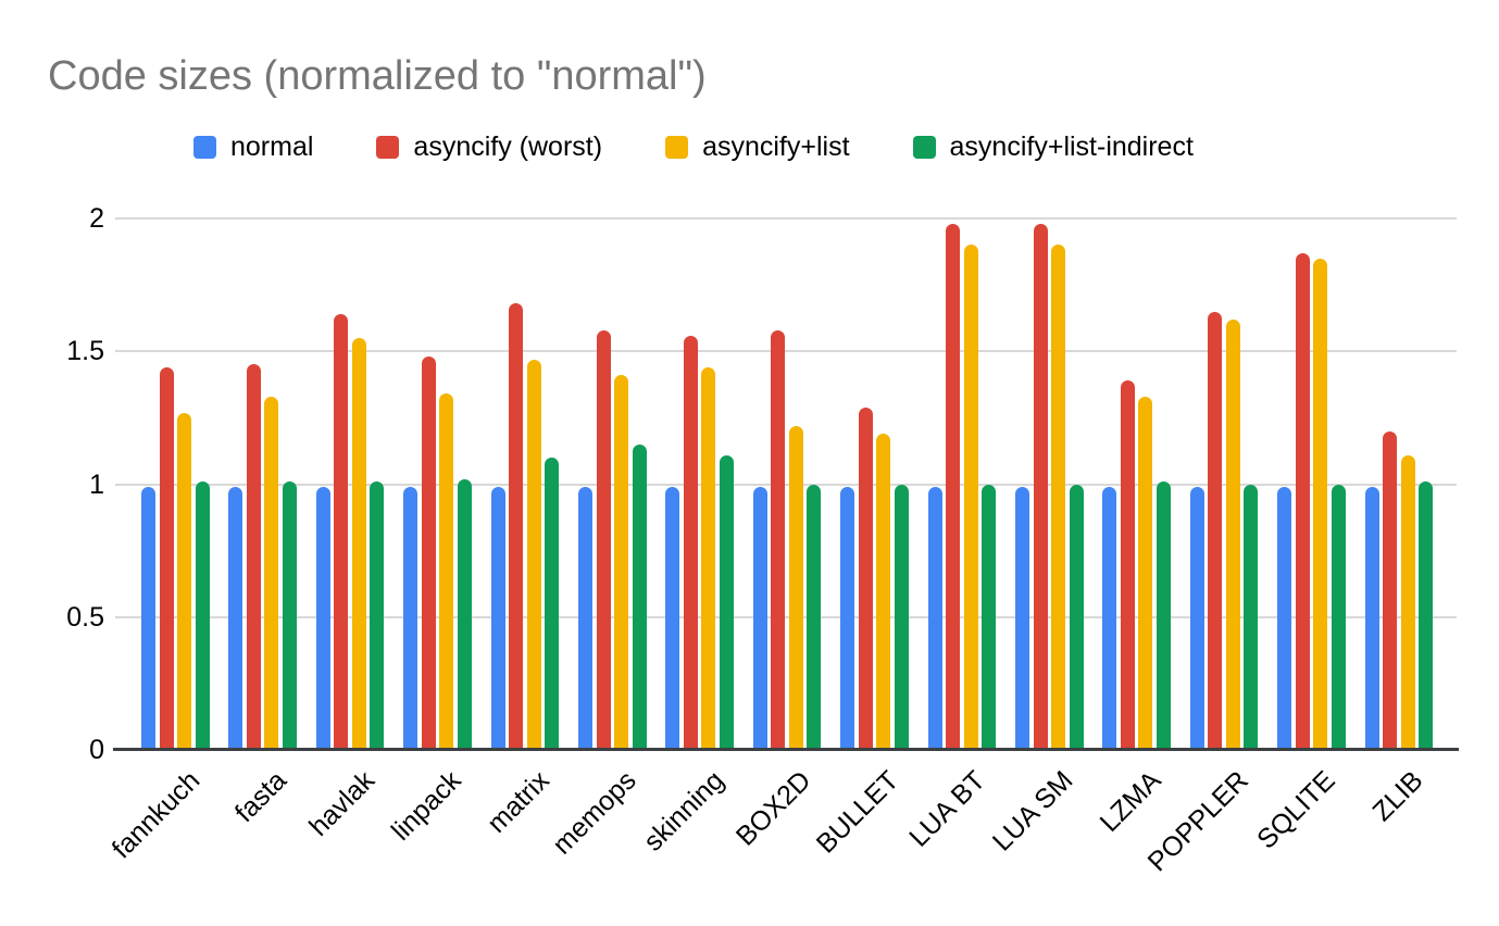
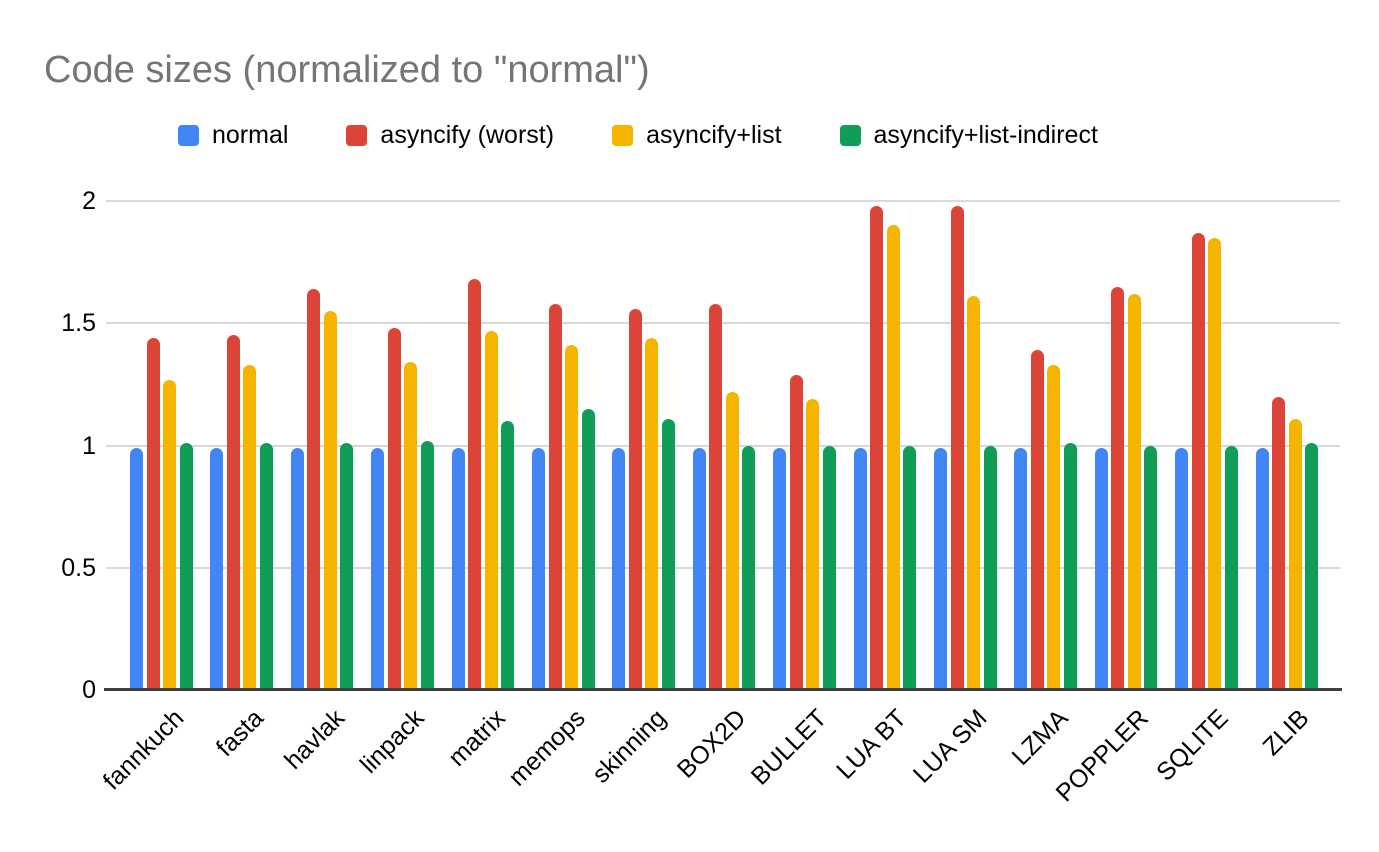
asyncify+list/LUA SM: 1.90 -> 1.61
